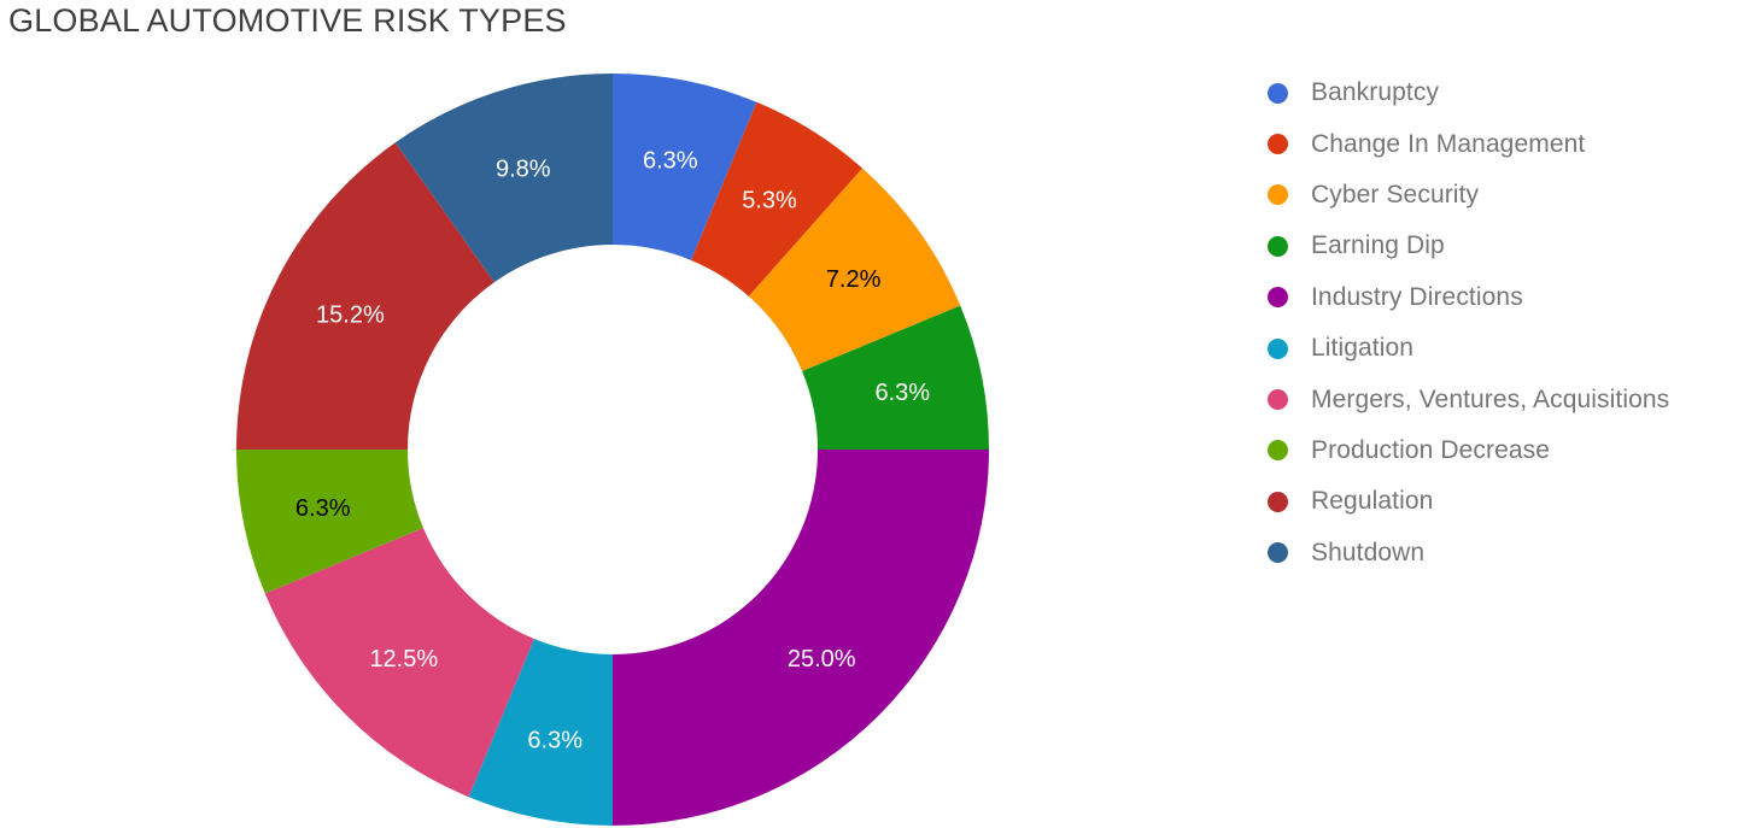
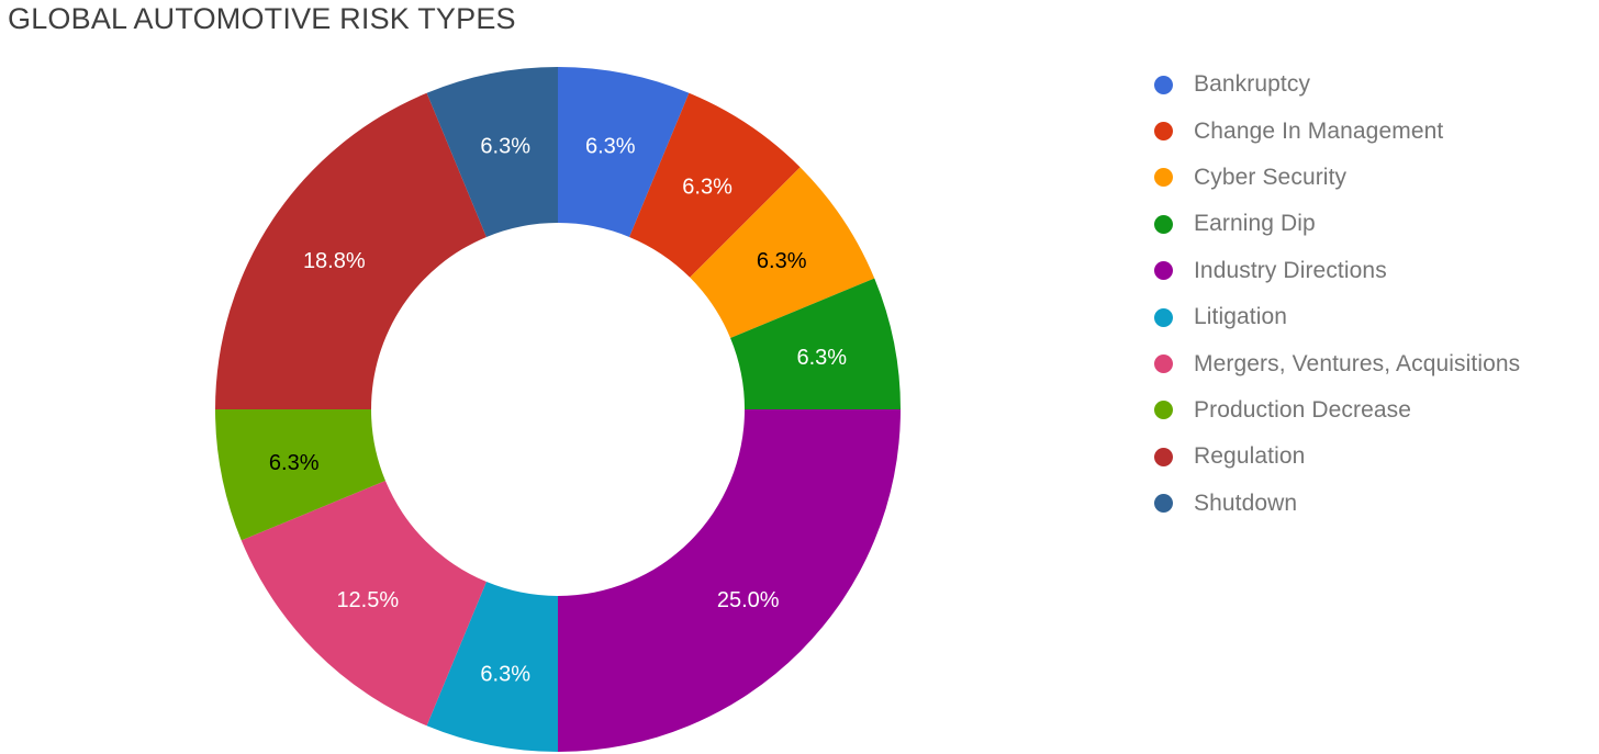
Change In Management: 5.3% -> 6.3%
Cyber Security: 7.2% -> 6.3%
Regulation: 15.2% -> 18.8%
Shutdown: 9.8% -> 6.3%
